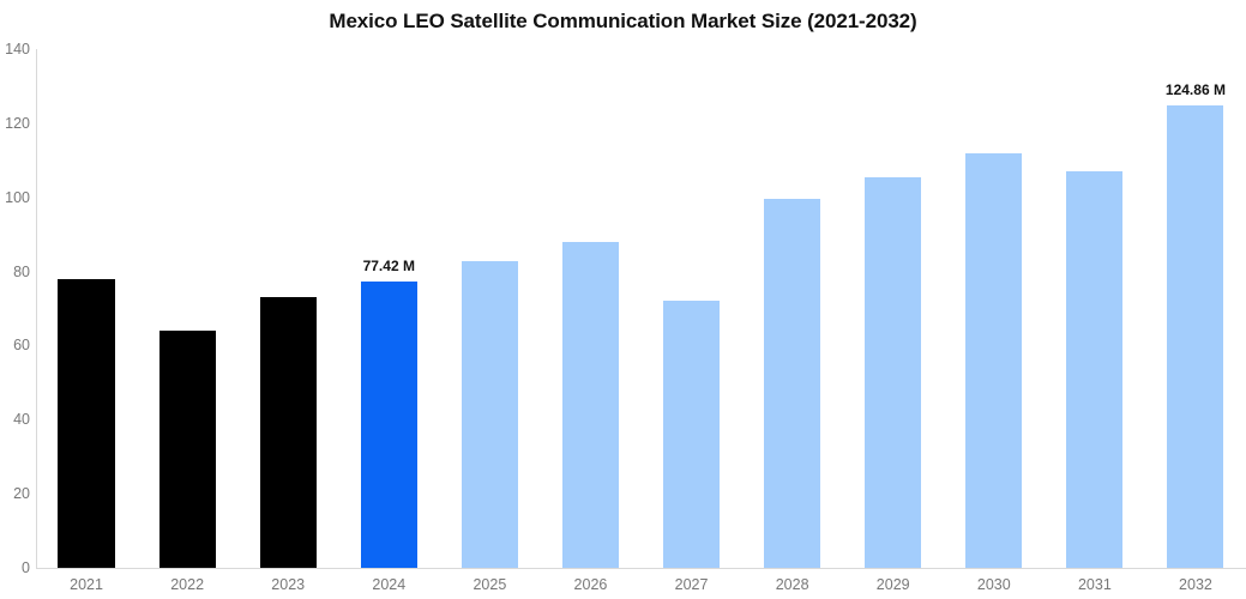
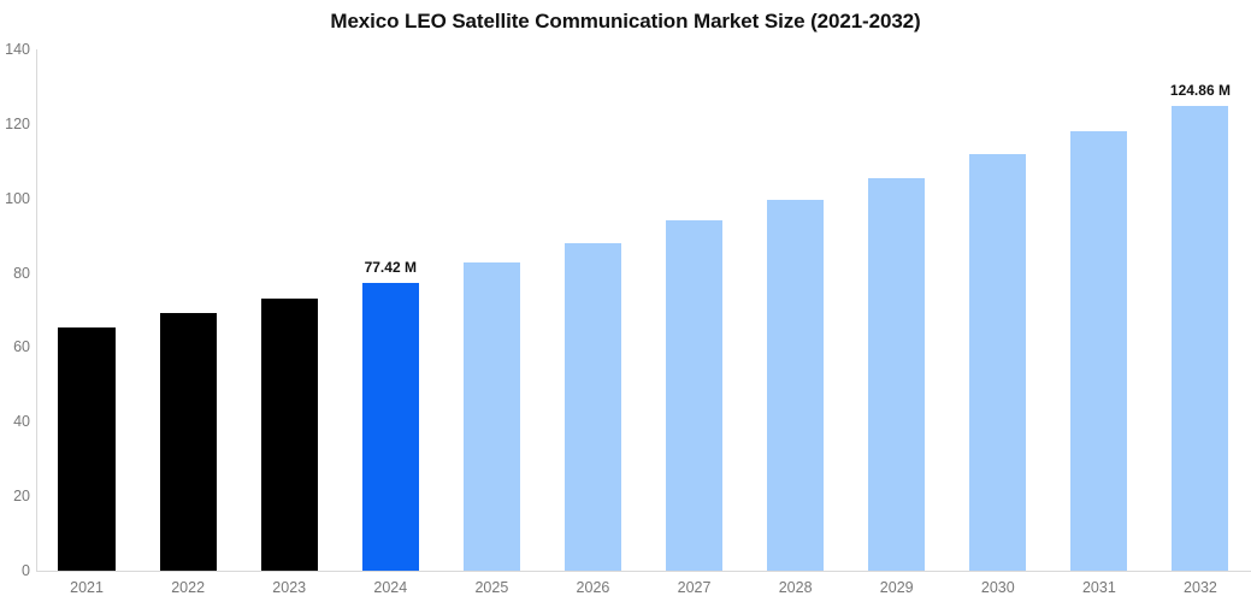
2021: 78 -> 65
2022: 64 -> 69
2027: 72 -> 94
2031: 107 -> 118
